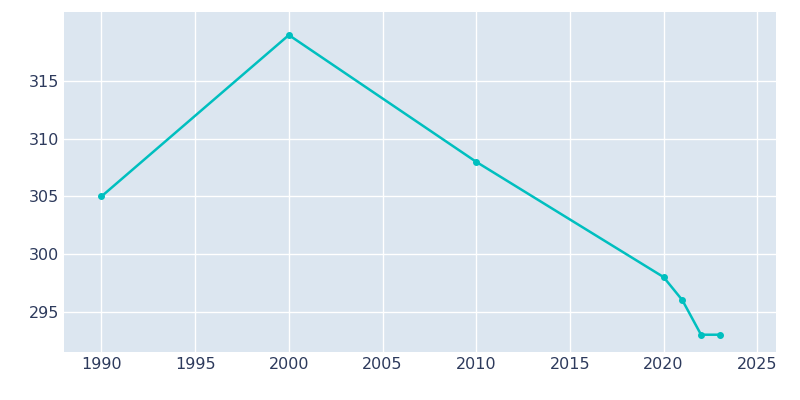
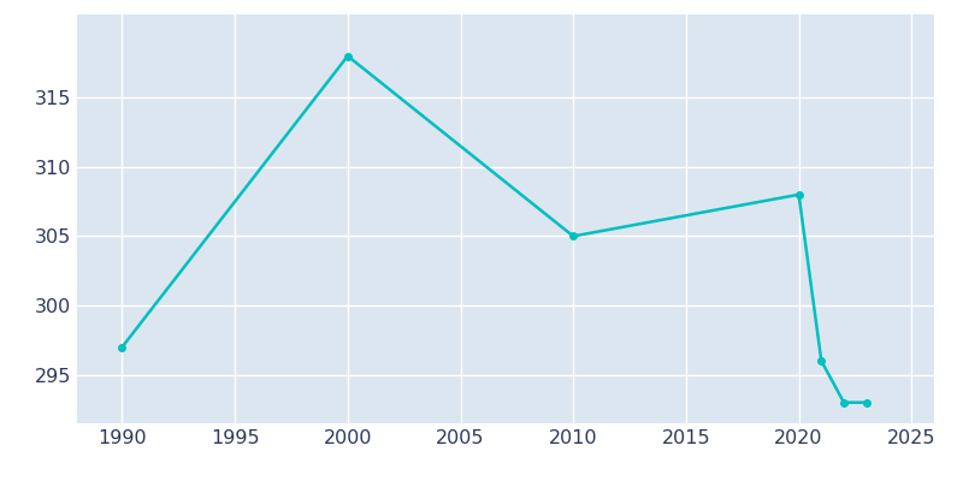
1990: 305 -> 297
2000: 319 -> 318
2010: 308 -> 305
2020: 298 -> 308
